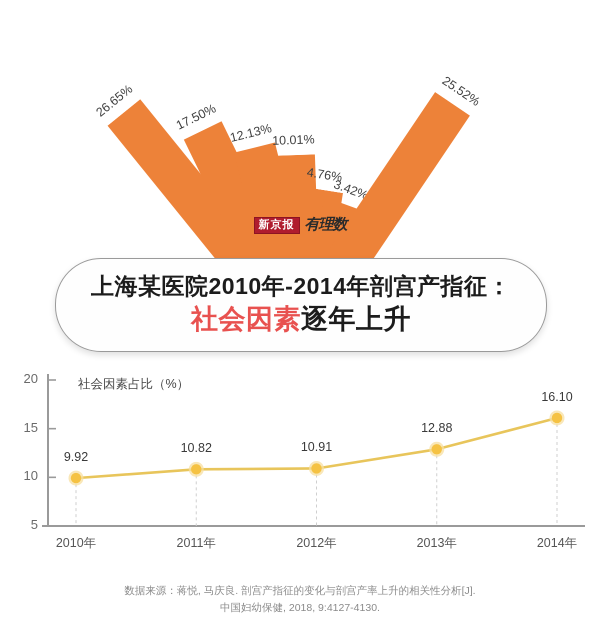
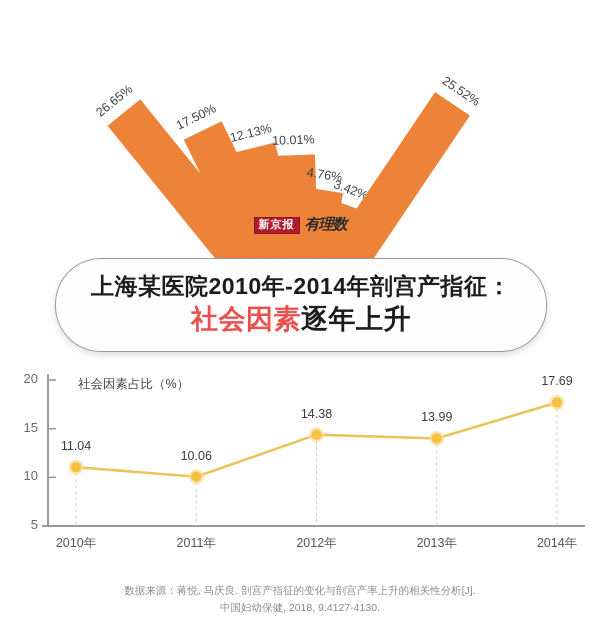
2010年: 9.92 -> 11.04
2011年: 10.82 -> 10.06
2012年: 10.91 -> 14.38
2013年: 12.88 -> 13.99
2014年: 16.10 -> 17.69
